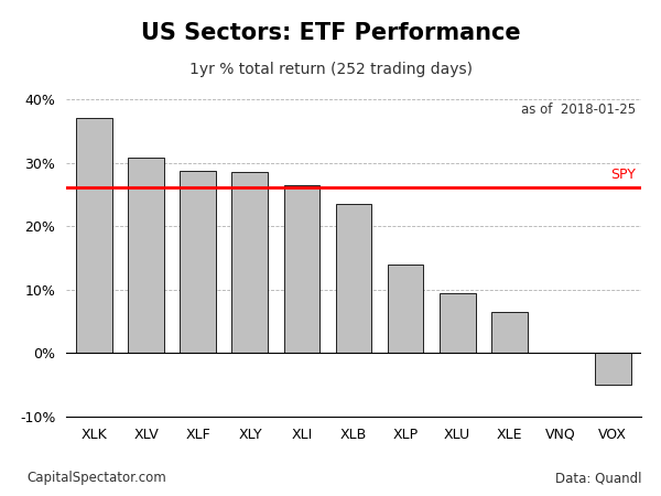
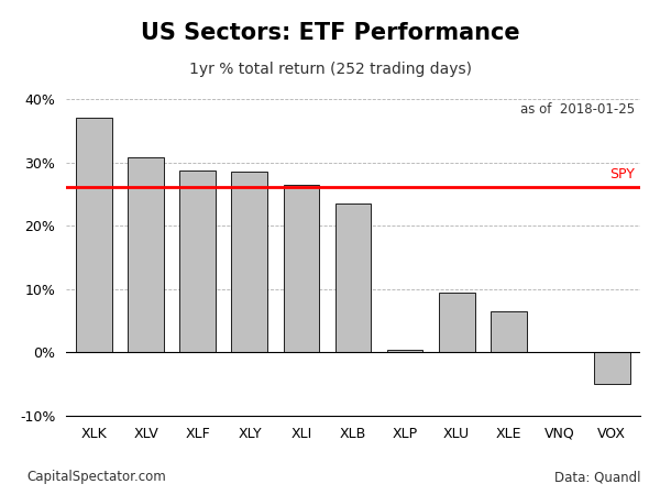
XLP: 14.0% -> 0.4%
